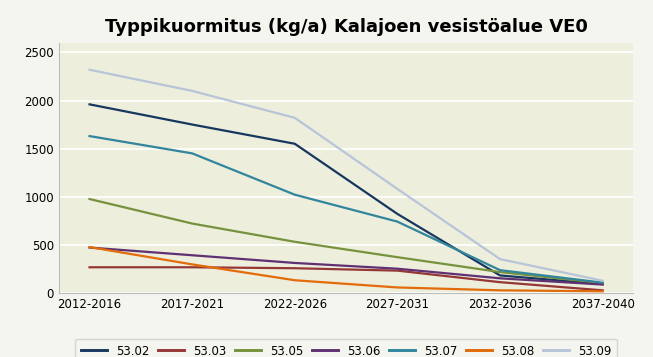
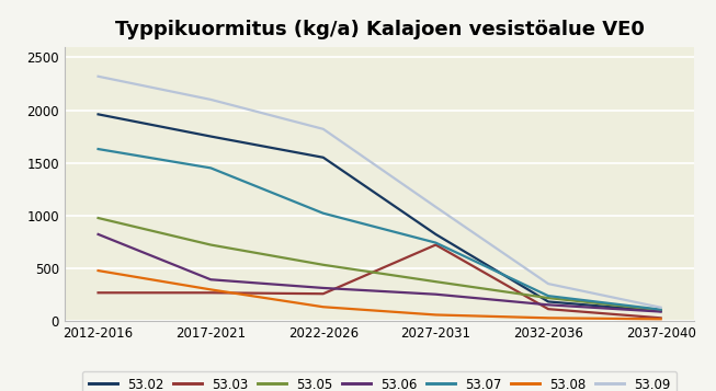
53.06/2012-2016: 470 -> 820
53.03/2027-2031: 230 -> 720
